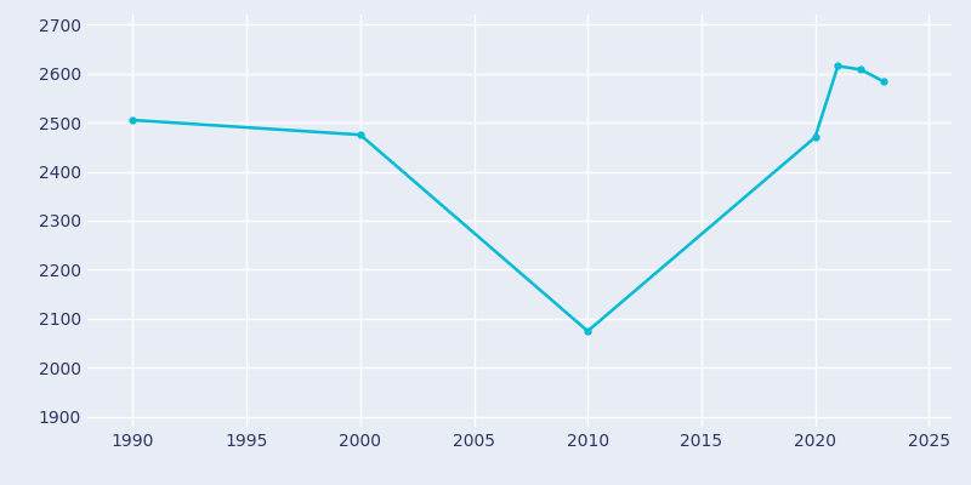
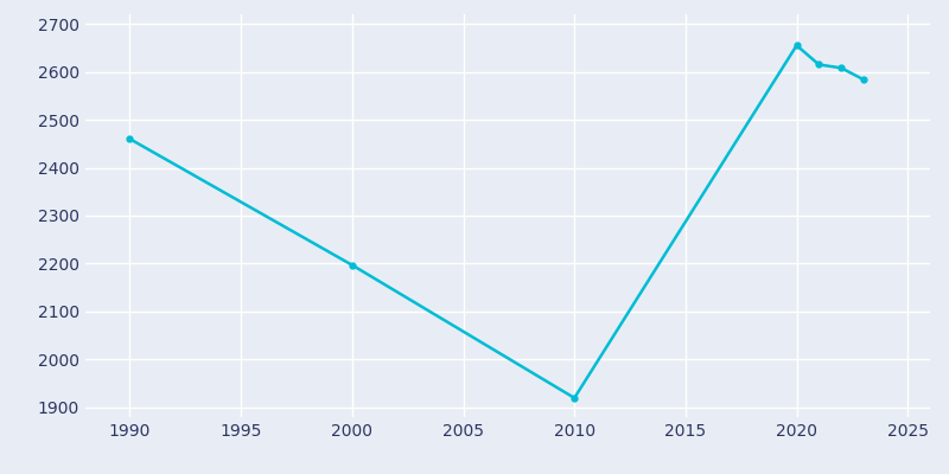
1990: 2505 -> 2460
2000: 2475 -> 2197
2010: 2075 -> 1920
2020: 2470 -> 2655
